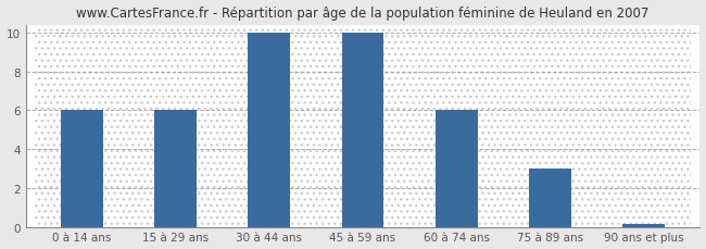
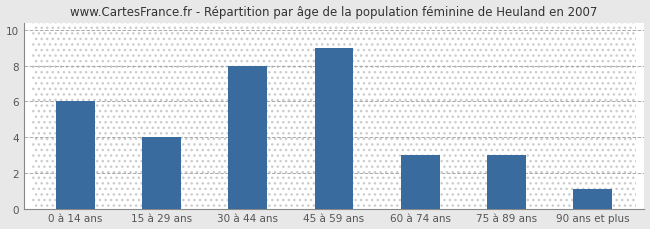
15 à 29 ans: 6.0 -> 4.0
30 à 44 ans: 10.0 -> 8.0
45 à 59 ans: 10.0 -> 9.0
60 à 74 ans: 6.0 -> 3.0
90 ans et plus: 0.1 -> 1.1
